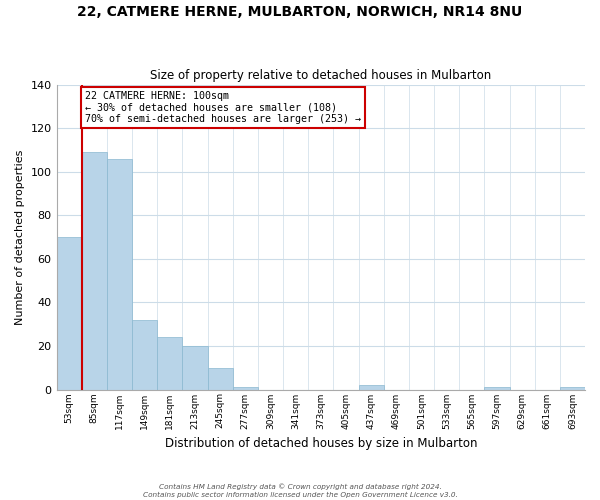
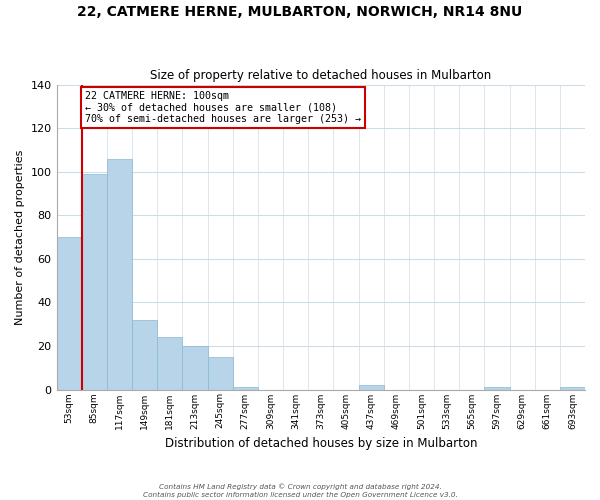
85sqm: 109 -> 99
245sqm: 10 -> 15
